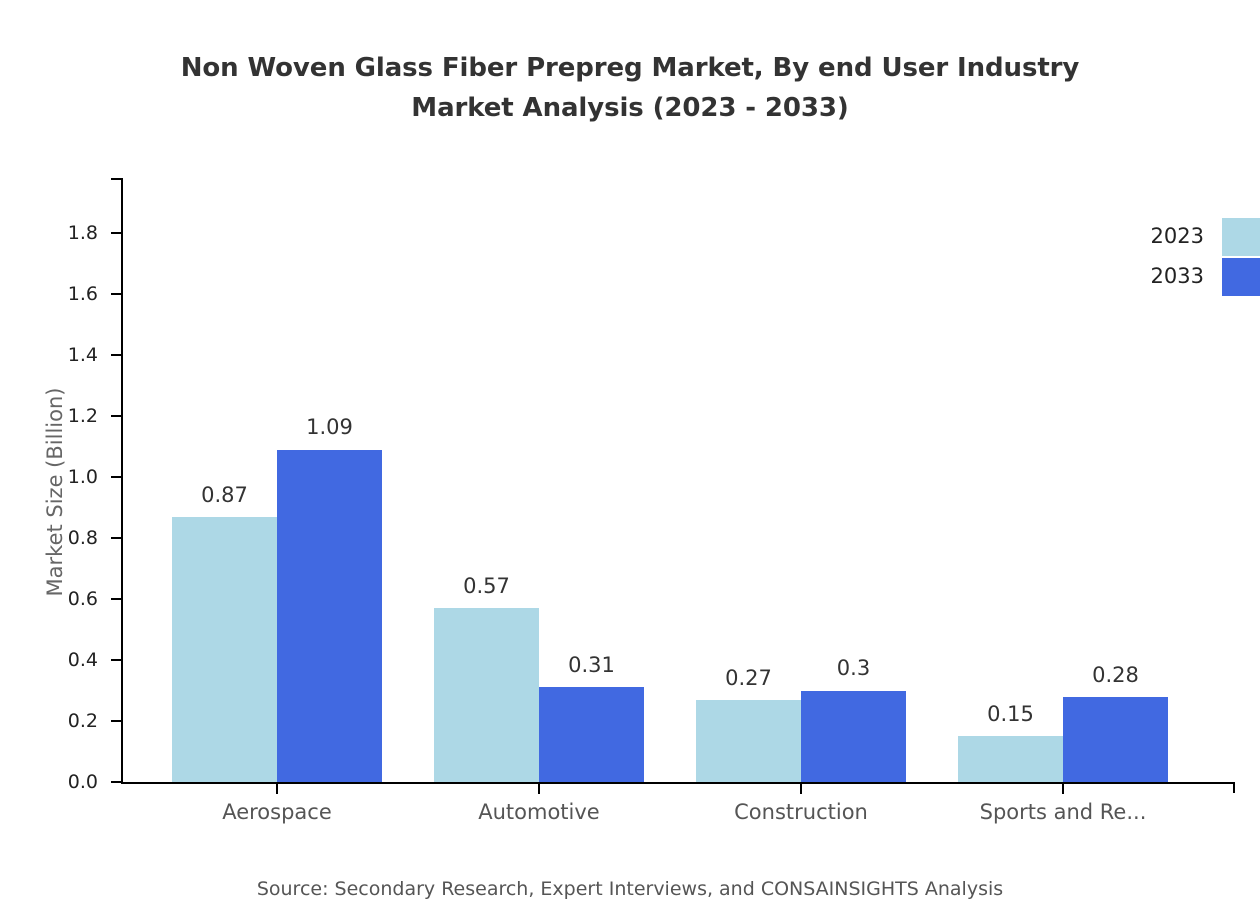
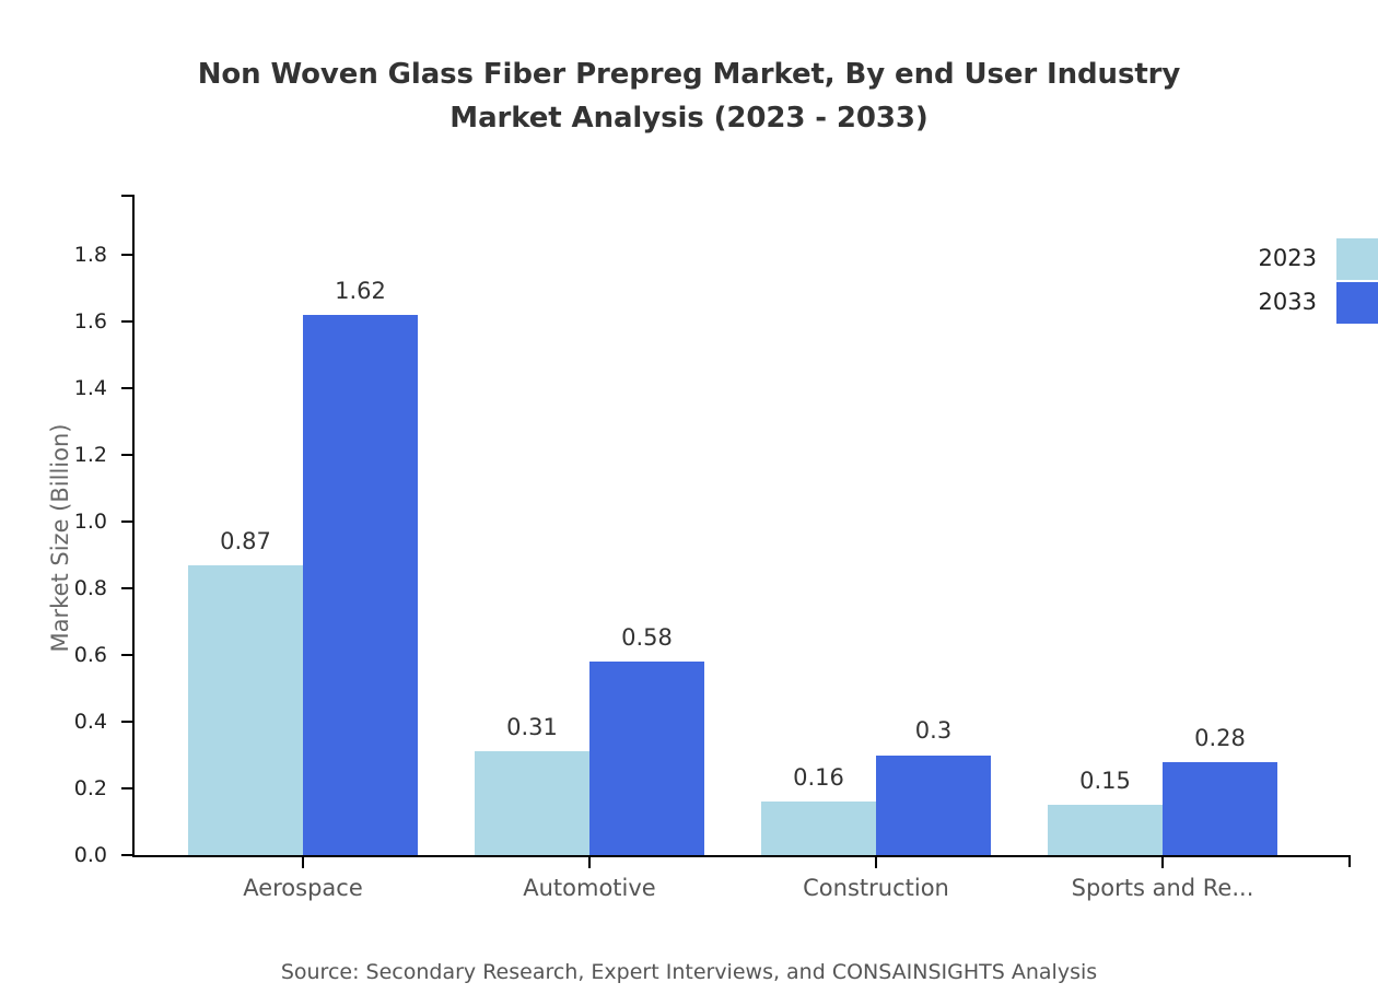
2033/Aerospace: 1.09 -> 1.62
2023/Automotive: 0.57 -> 0.31
2033/Automotive: 0.31 -> 0.58
2023/Construction: 0.27 -> 0.16
